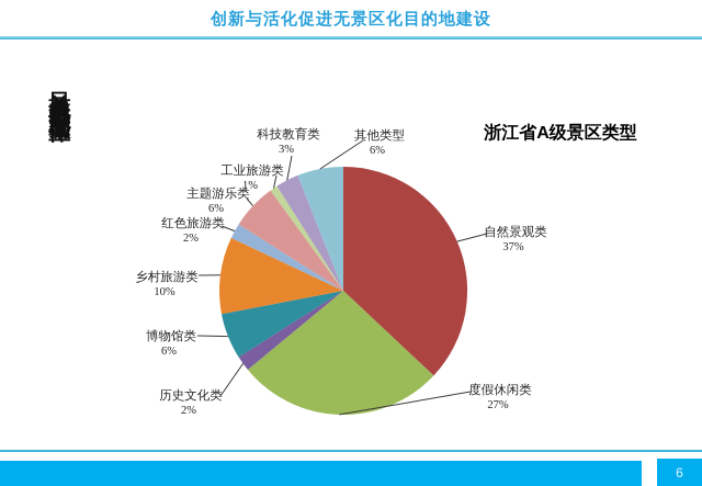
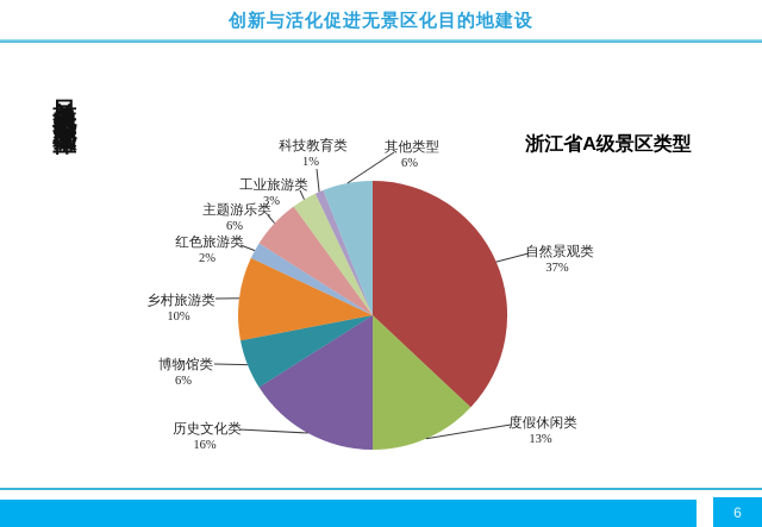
度假休闲类: 27% -> 13%
历史文化类: 2% -> 16%
工业旅游类: 1% -> 3%
科技教育类: 3% -> 1%
